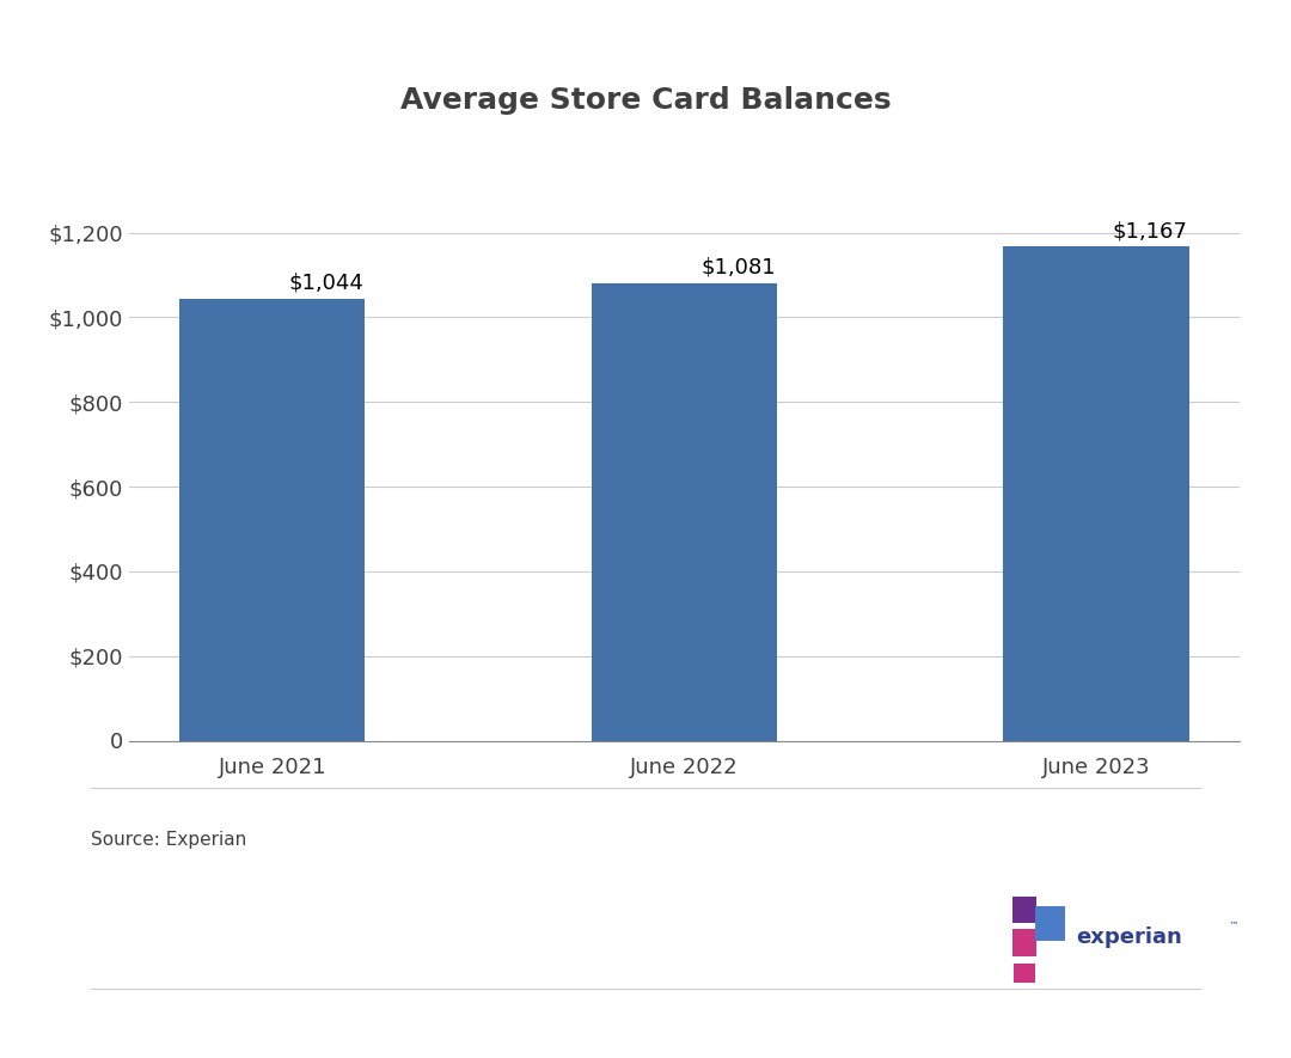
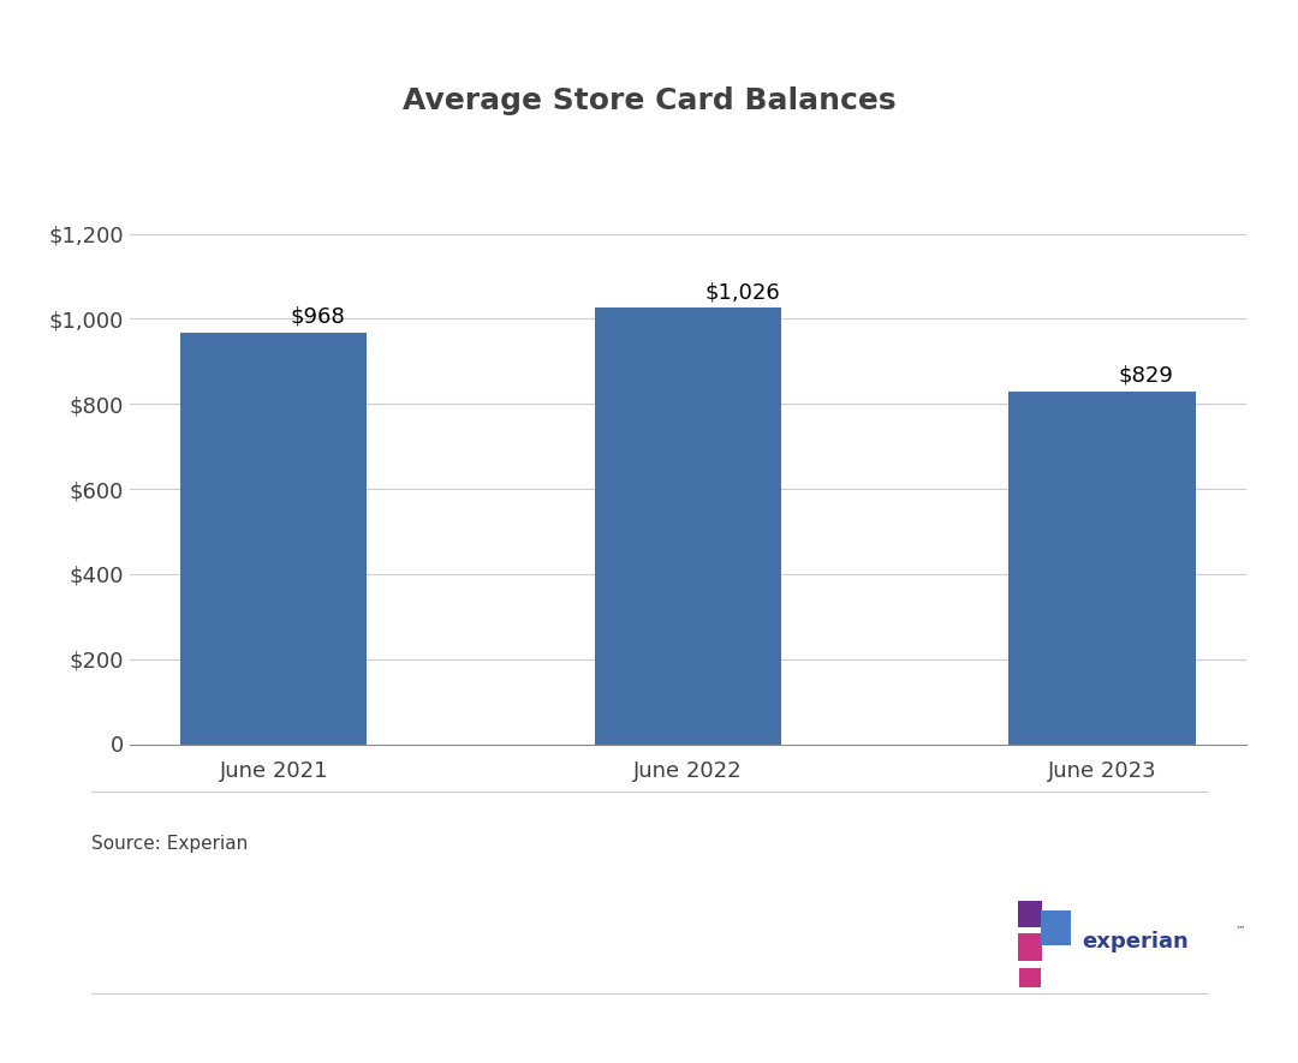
June 2021: $1,044 -> $968
June 2022: $1,081 -> $1,026
June 2023: $1,167 -> $829
